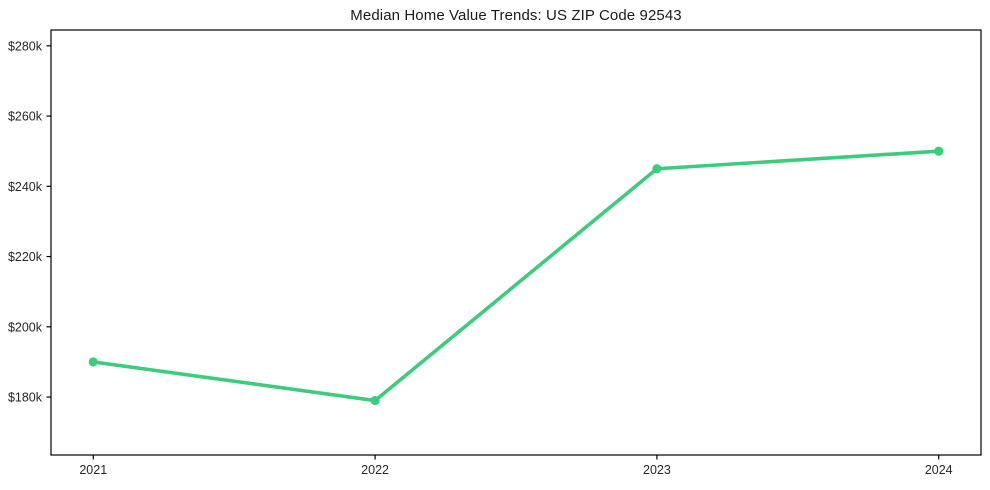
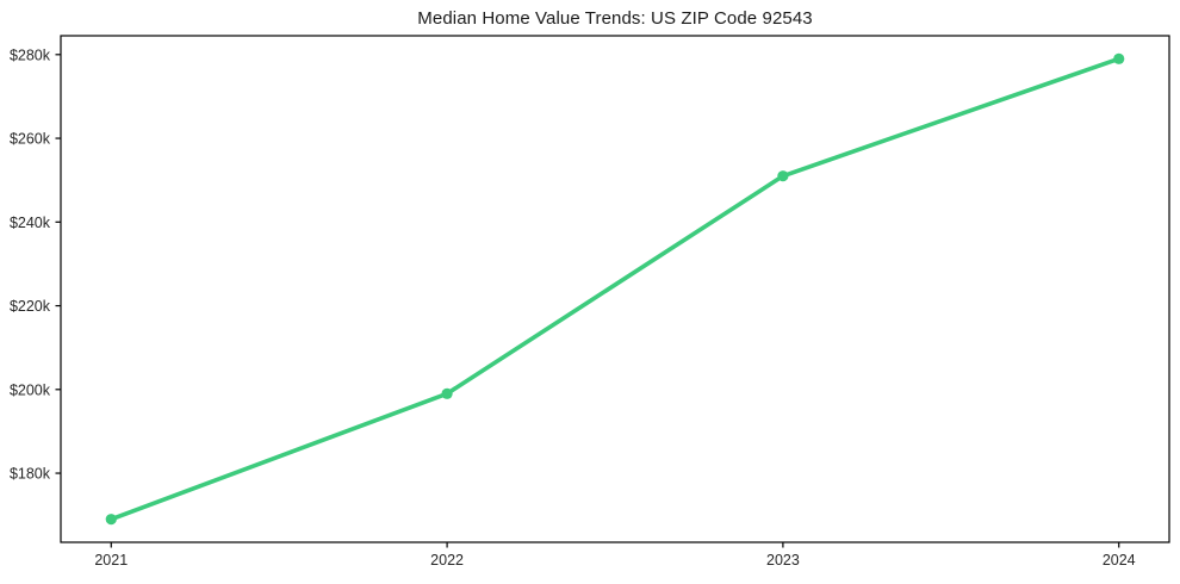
2021: $190k -> $169k
2022: $179k -> $199k
2023: $245k -> $251k
2024: $250k -> $279k
